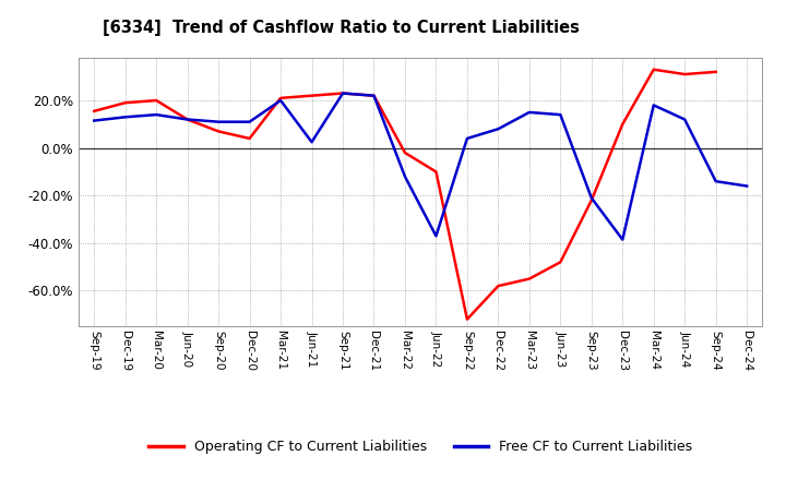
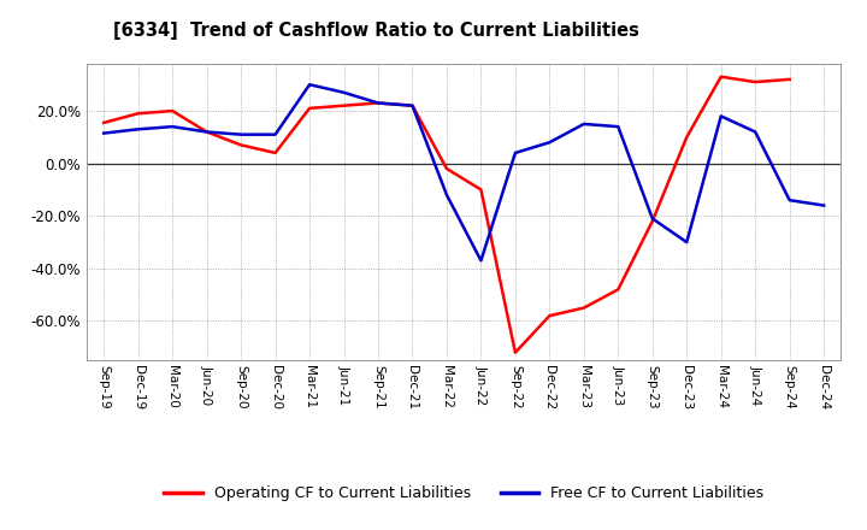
Free CF to Current Liabilities/Mar-21: 20.0% -> 30.0%
Free CF to Current Liabilities/Jun-21: 2.5% -> 27.0%
Free CF to Current Liabilities/Dec-23: -38.5% -> -30.0%
